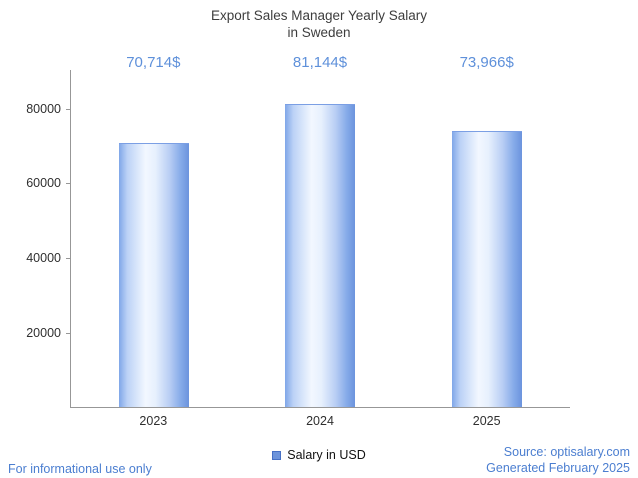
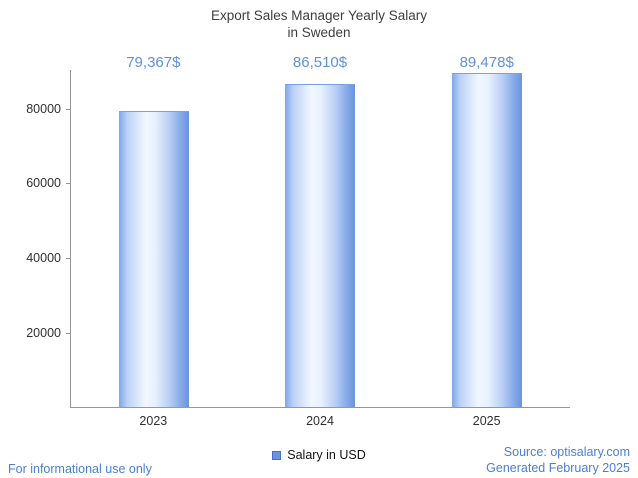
2023: 70,714 -> 79,367
2024: 81,144 -> 86,510
2025: 73,966 -> 89,478
